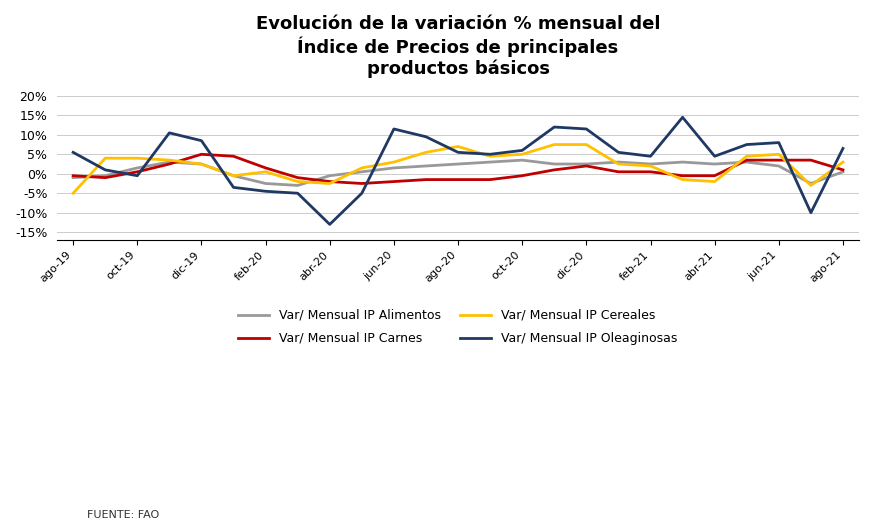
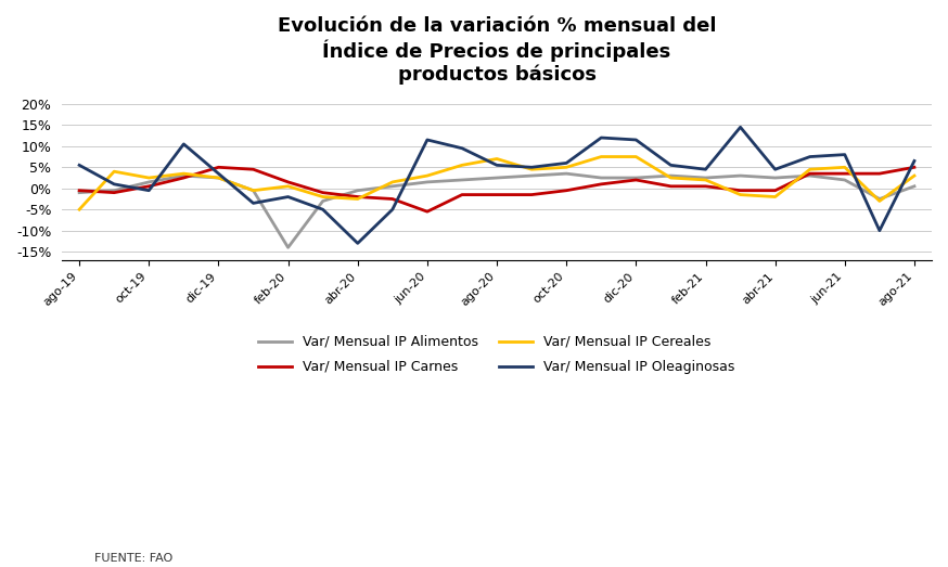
Var/ Mensual IP Cereales/oct-19: 4.0% -> 2.5%
Var/ Mensual IP Oleaginosas/dic-19: 8.5% -> 3.5%
Var/ Mensual IP Alimentos/feb-20: -2.5% -> -14.0%
Var/ Mensual IP Oleaginosas/feb-20: -4.5% -> -2.0%
Var/ Mensual IP Carnes/jun-20: -2.0% -> -5.5%
Var/ Mensual IP Carnes/ago-21: 1.0% -> 5.0%
